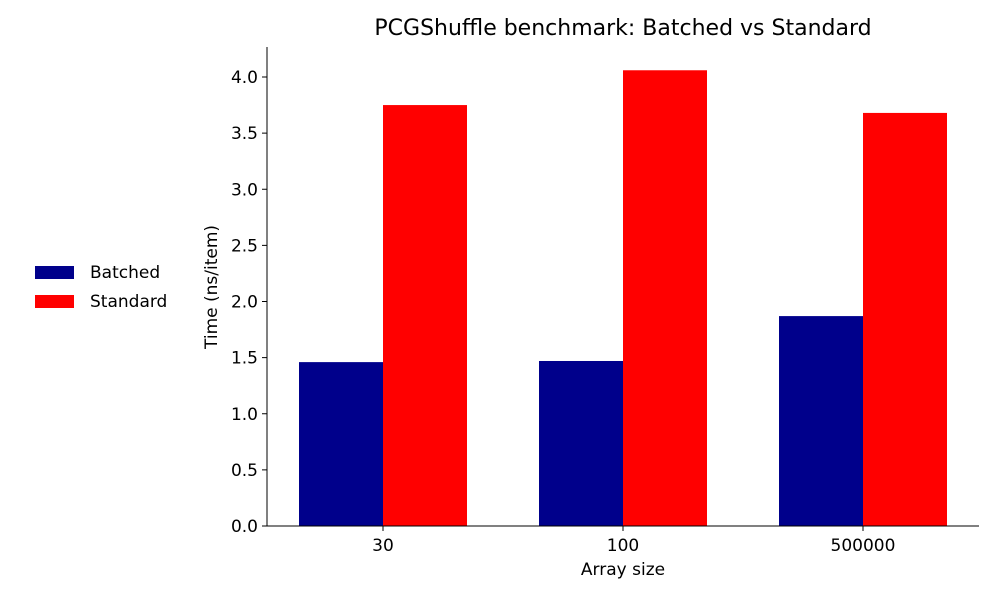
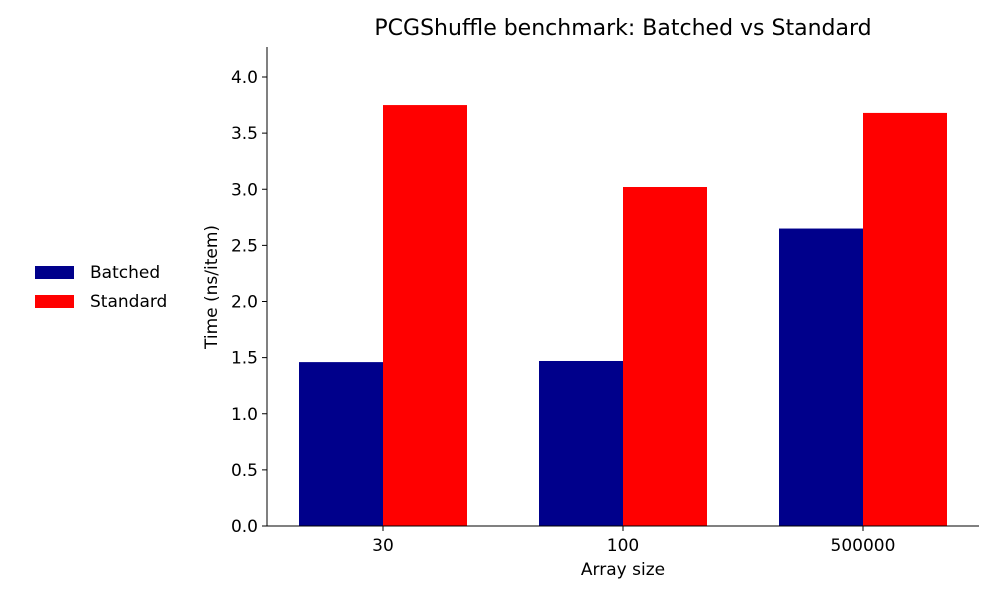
Standard/100: 4.06 -> 3.02
Batched/500000: 1.87 -> 2.65
